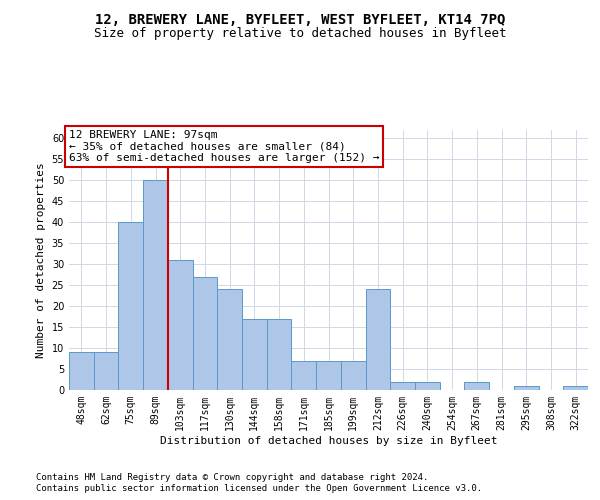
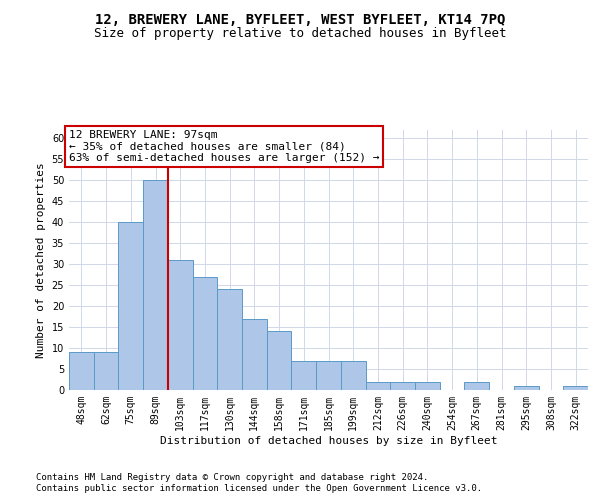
158sqm: 17 -> 14
212sqm: 24 -> 2
